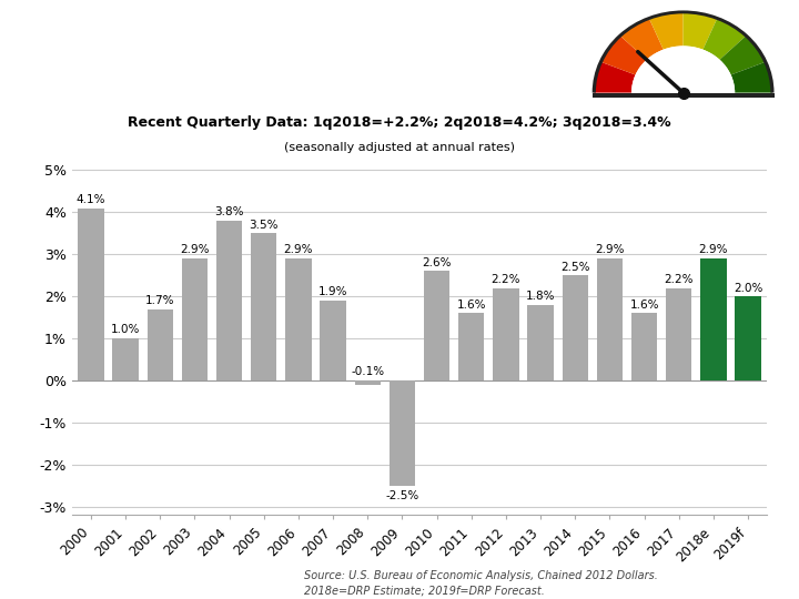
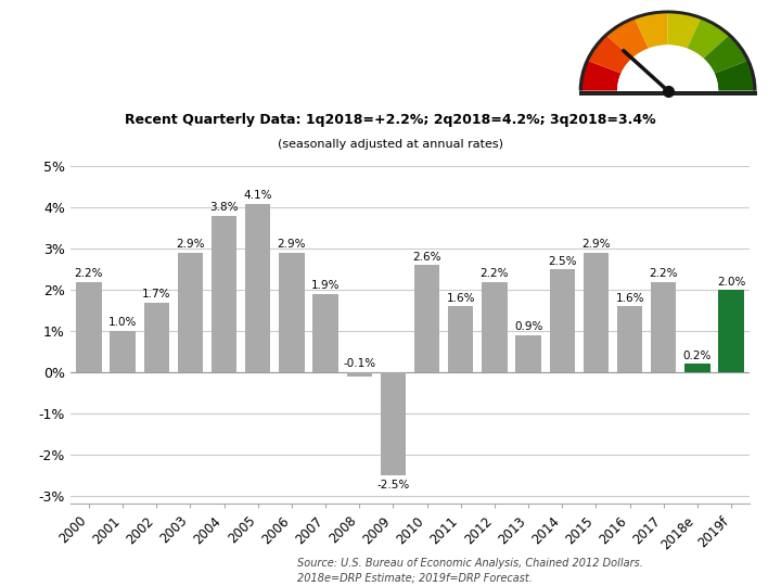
2000: 4.1% -> 2.2%
2005: 3.5% -> 4.1%
2013: 1.8% -> 0.9%
2018e: 2.9% -> 0.2%
